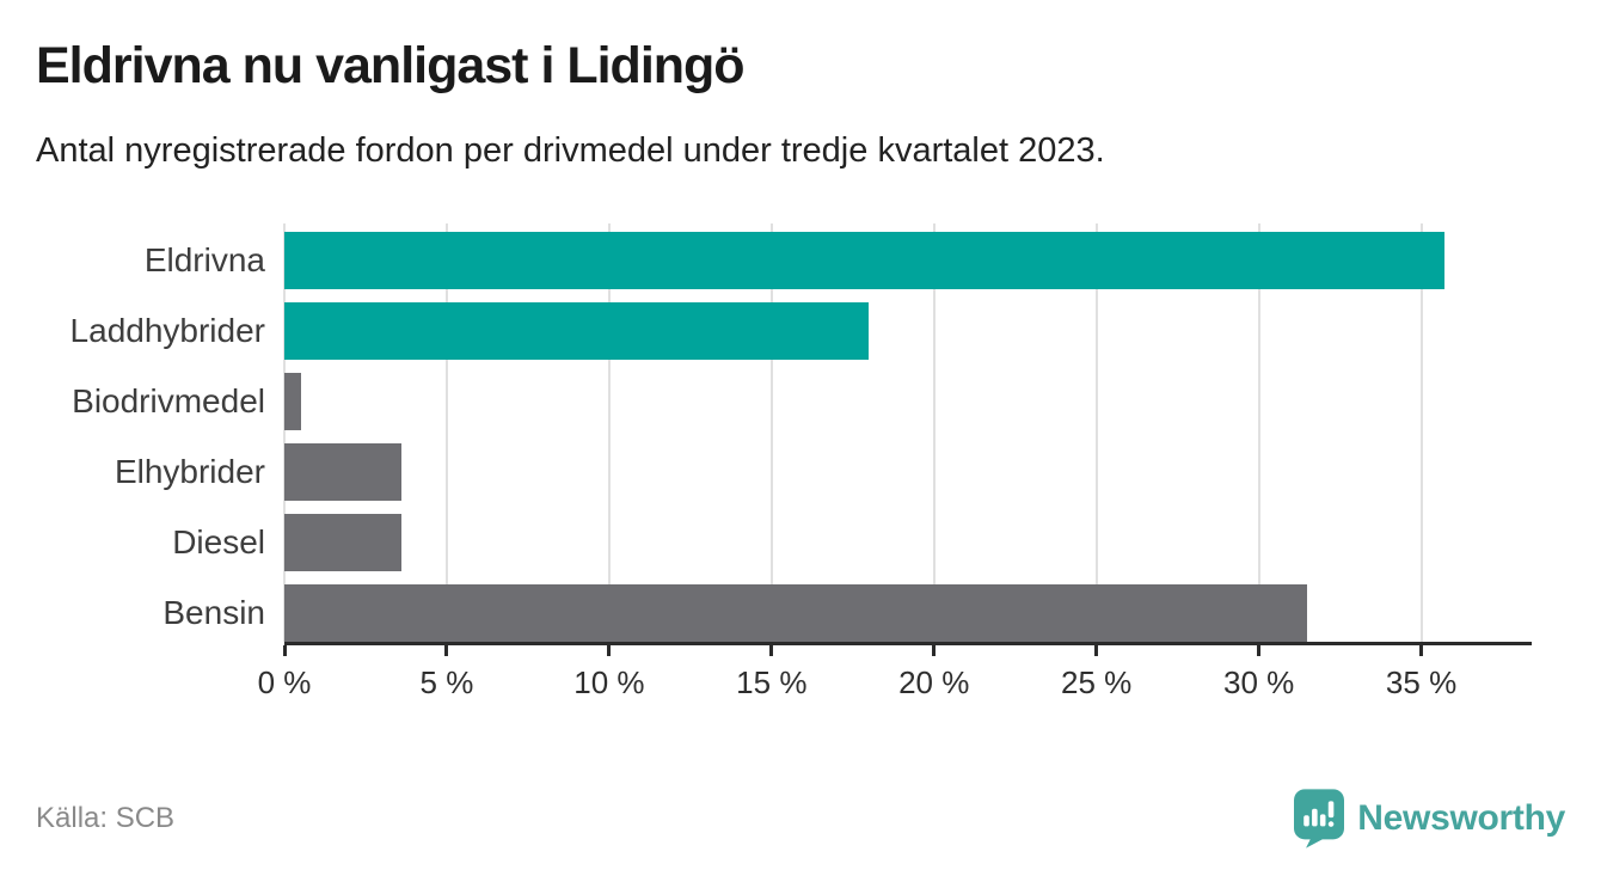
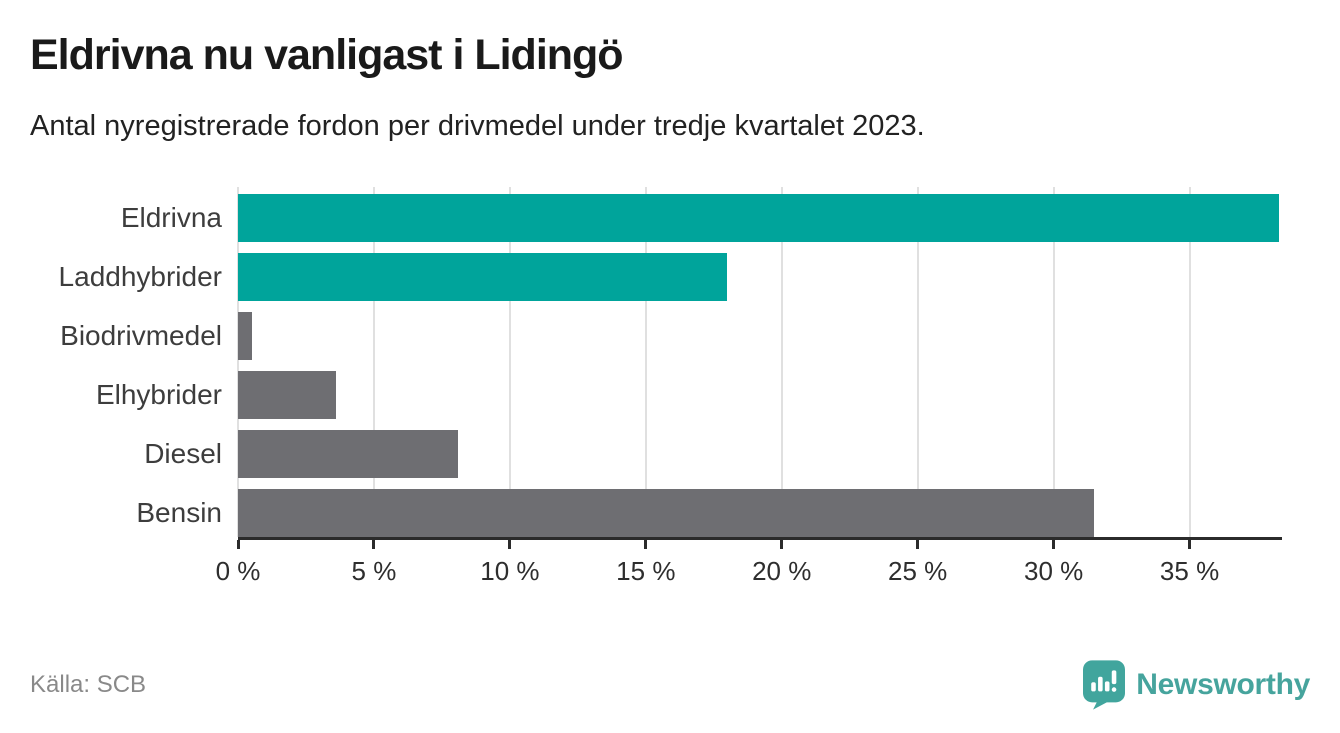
Eldrivna: 35.7% -> 38.3%
Diesel: 3.6% -> 8.1%
